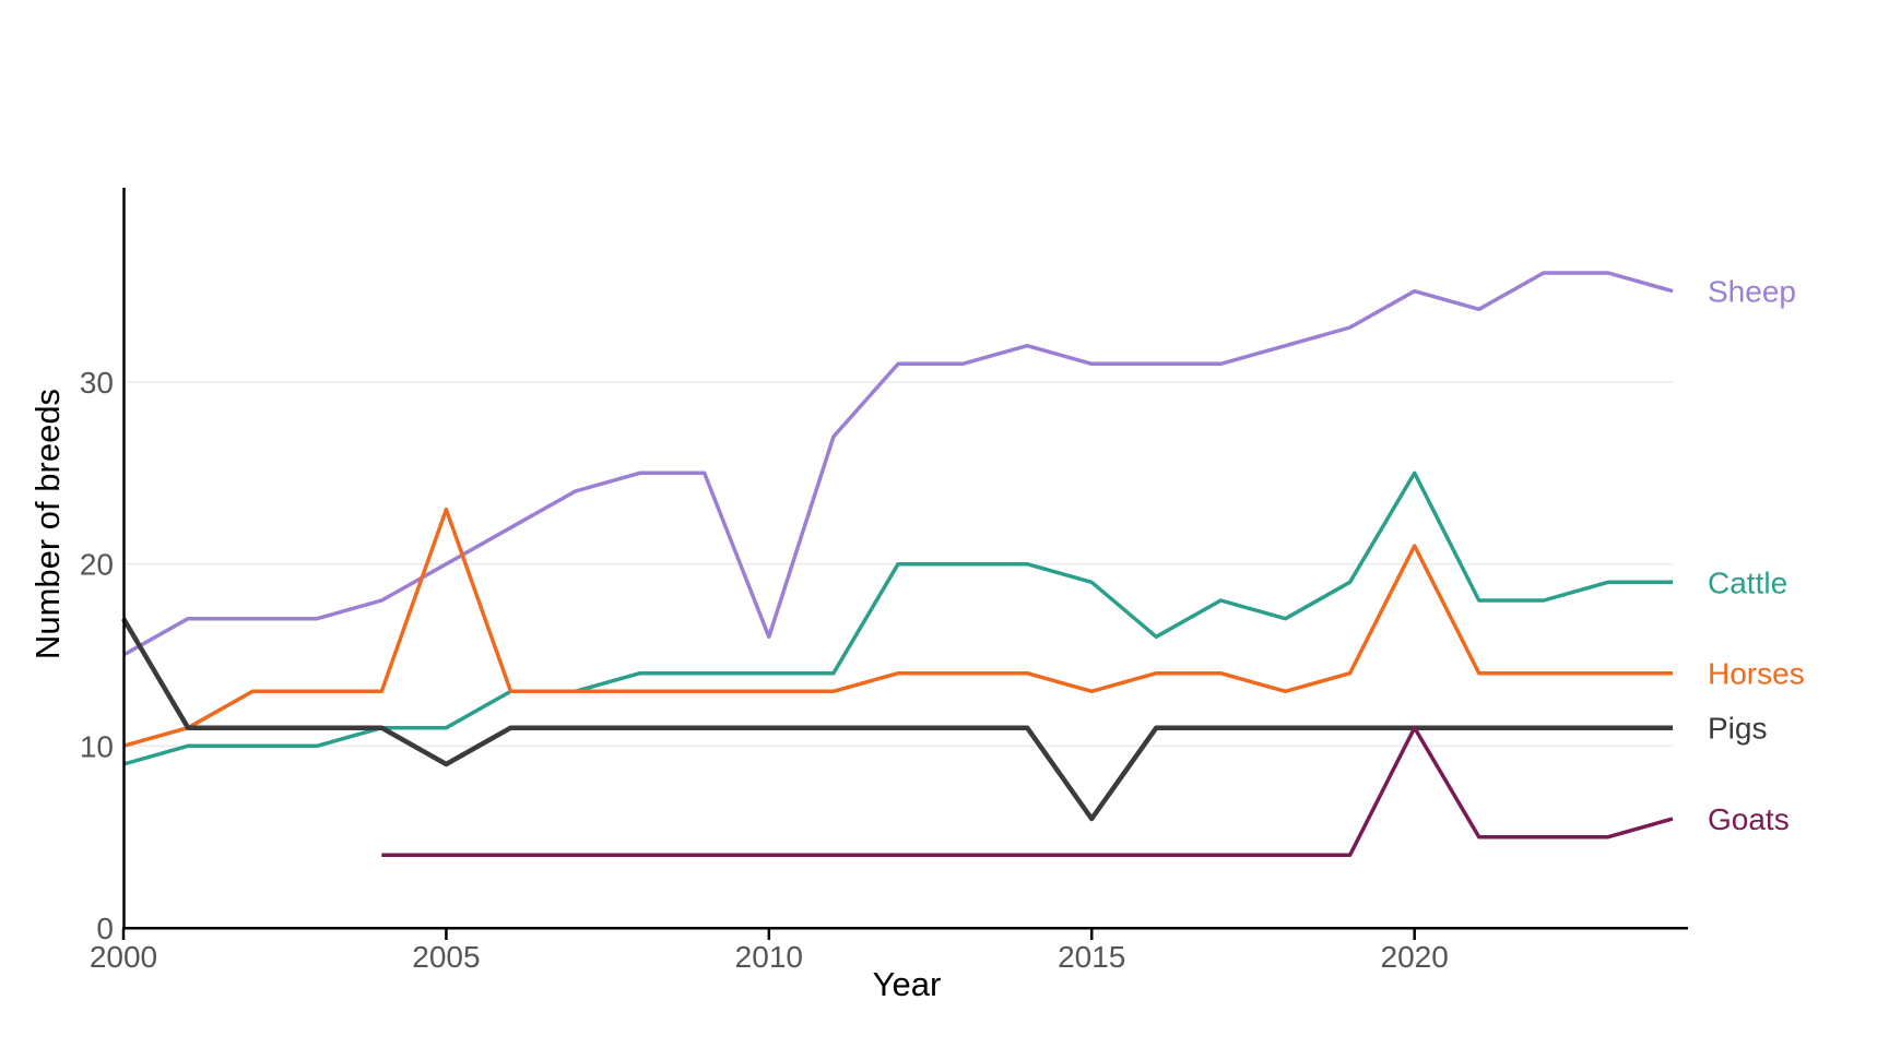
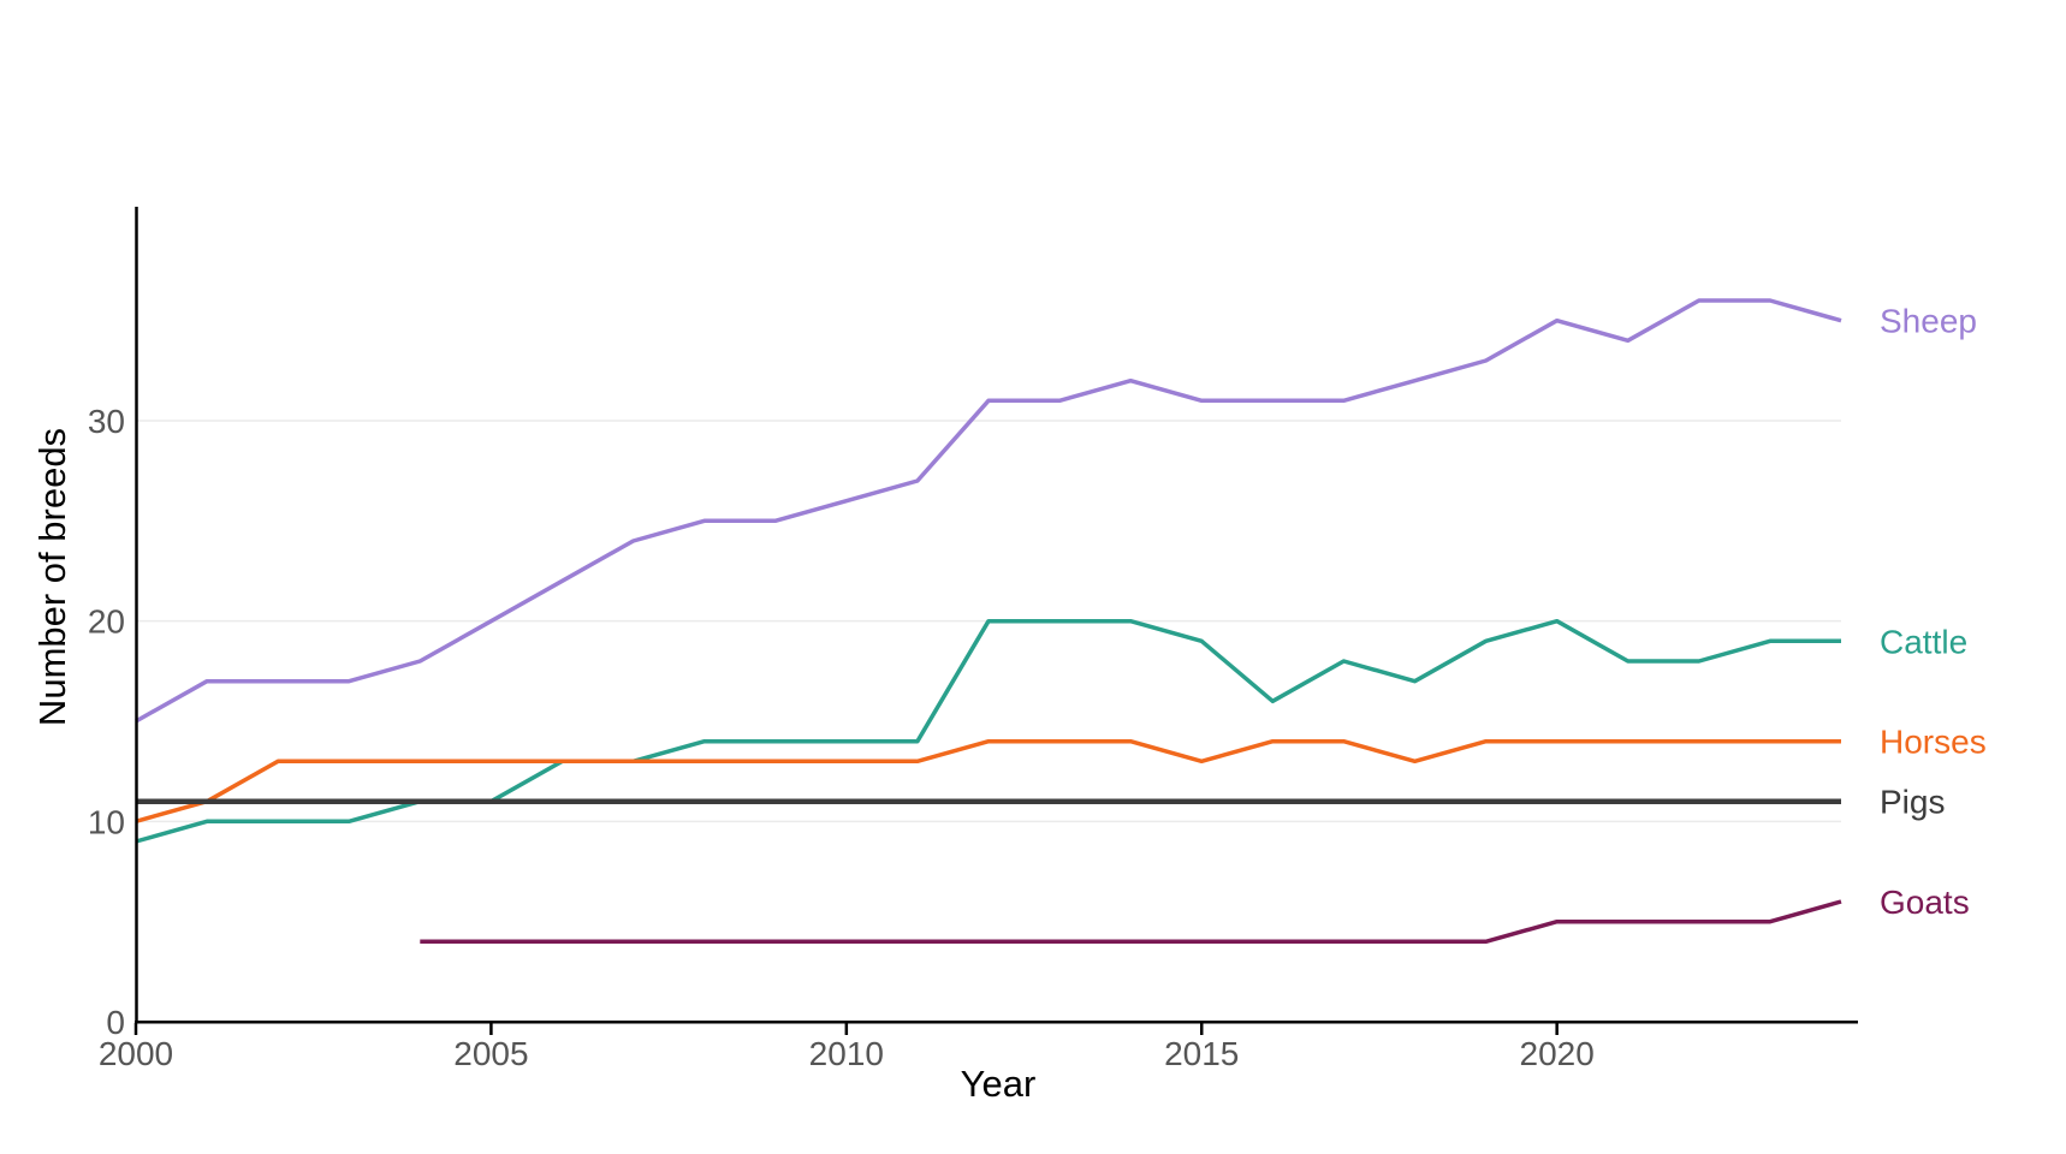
Pigs/2000: 17 -> 11
Horses/2005: 23 -> 13
Pigs/2005: 9 -> 11
Sheep/2010: 16 -> 26
Pigs/2015: 6 -> 11
Cattle/2020: 25 -> 20
Horses/2020: 21 -> 14
Goats/2020: 11 -> 5
